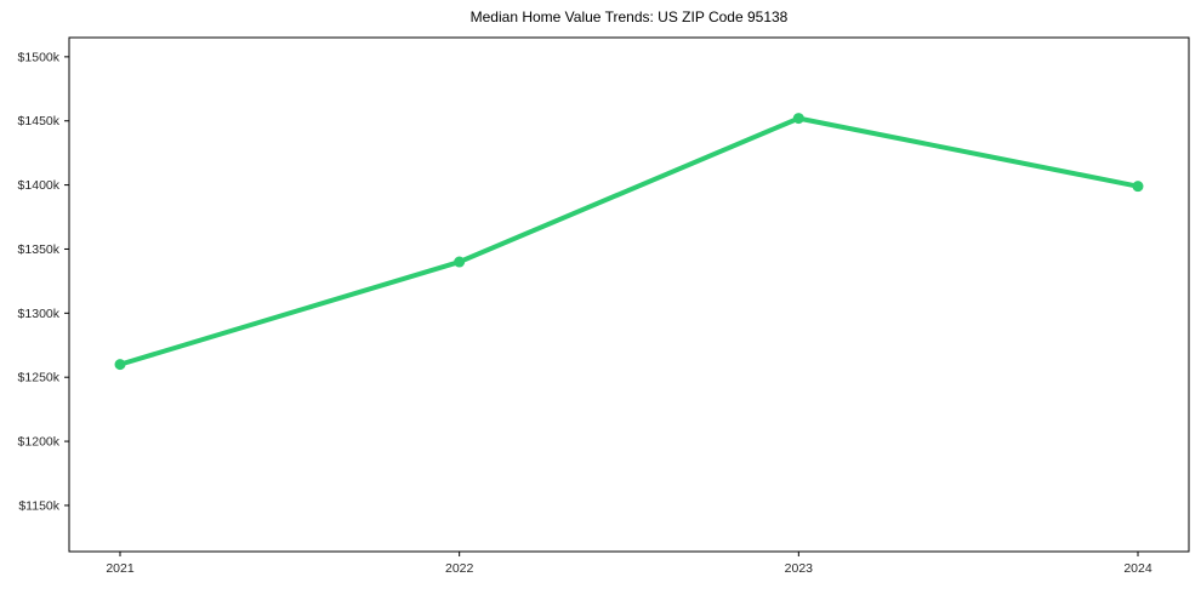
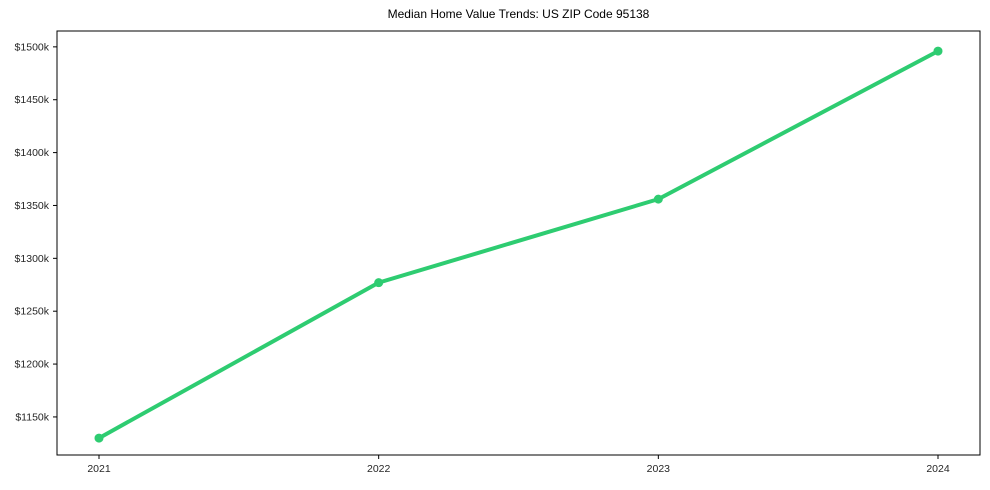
2021: $1260k -> $1130k
2022: $1340k -> $1277k
2023: $1452k -> $1356k
2024: $1399k -> $1496k
